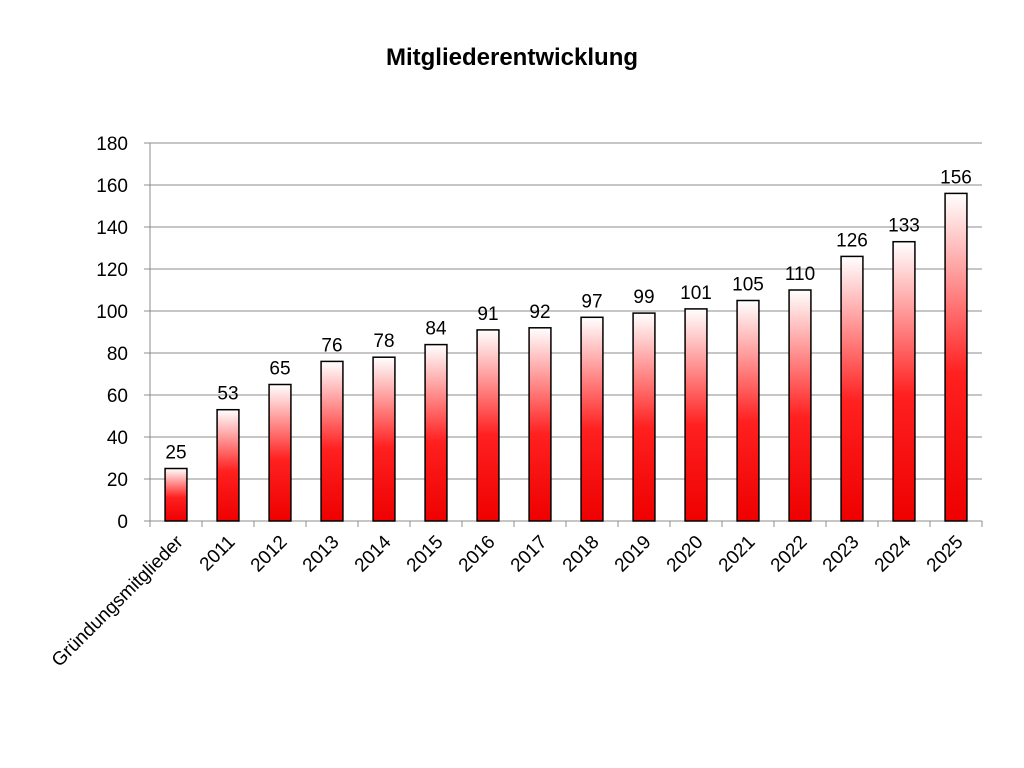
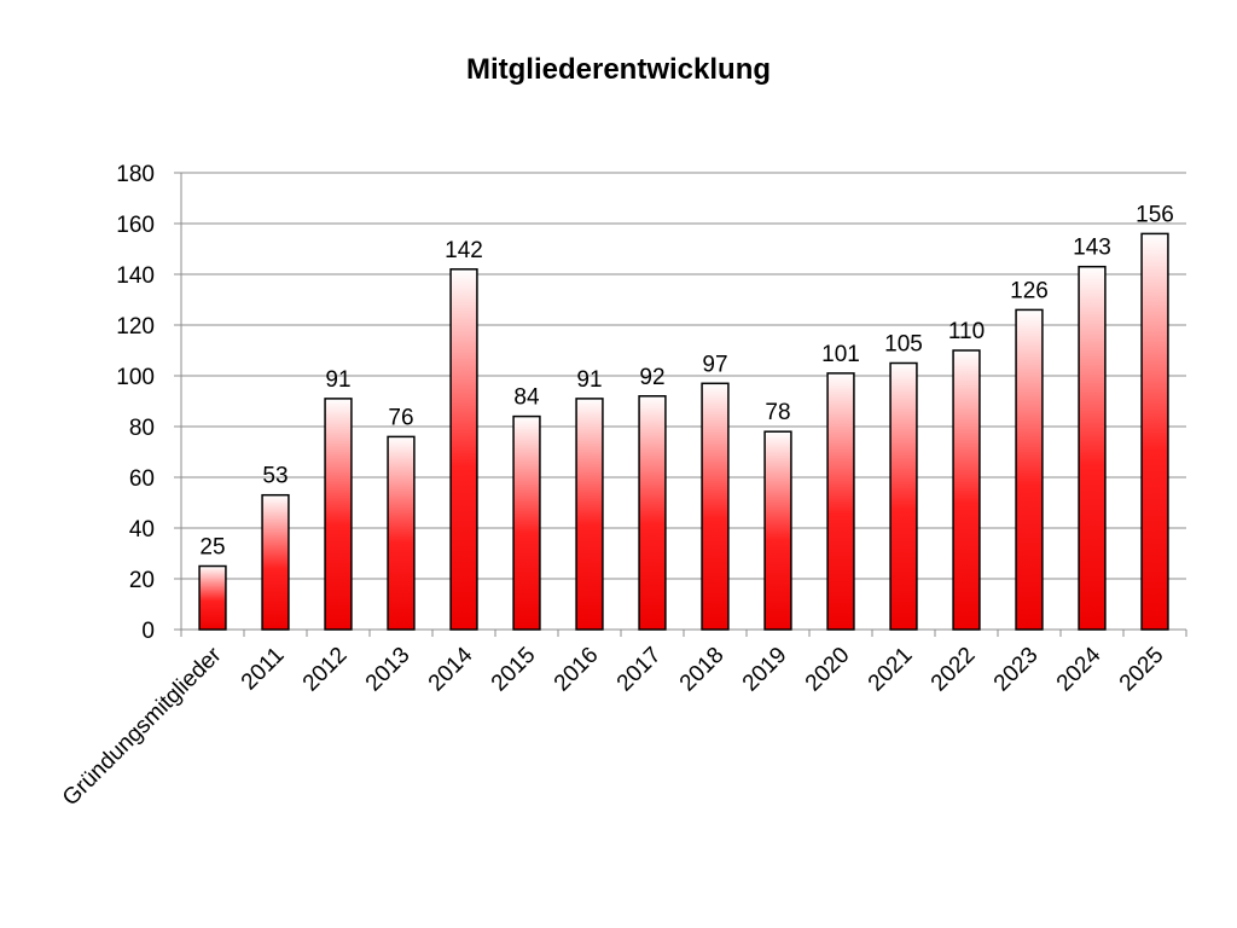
2012: 65 -> 91
2014: 78 -> 142
2019: 99 -> 78
2024: 133 -> 143
